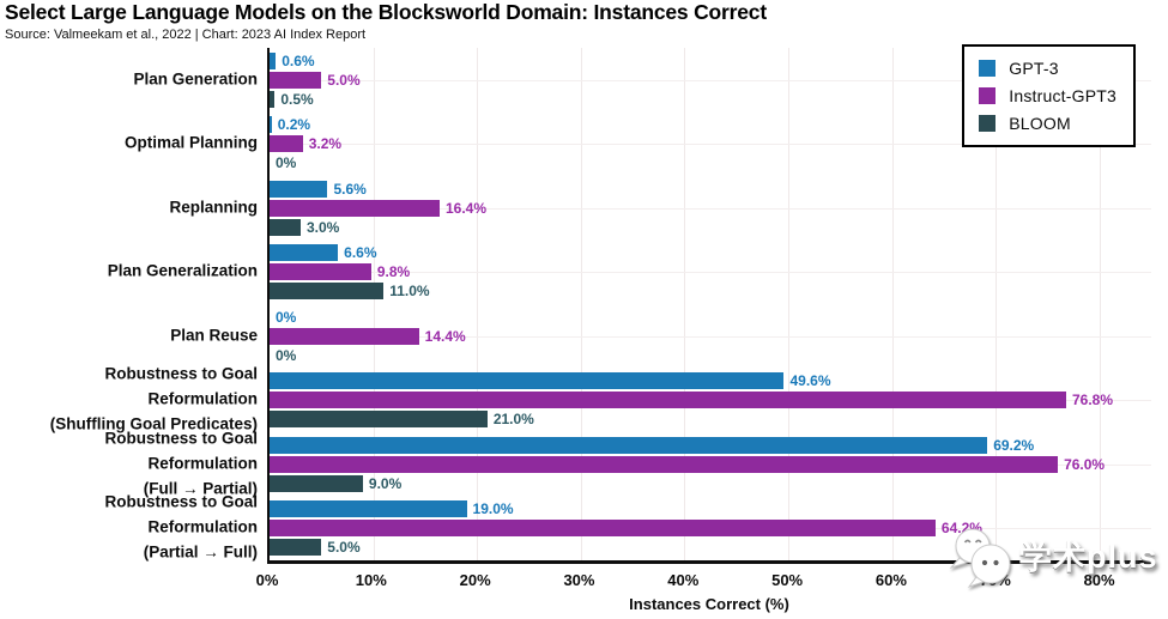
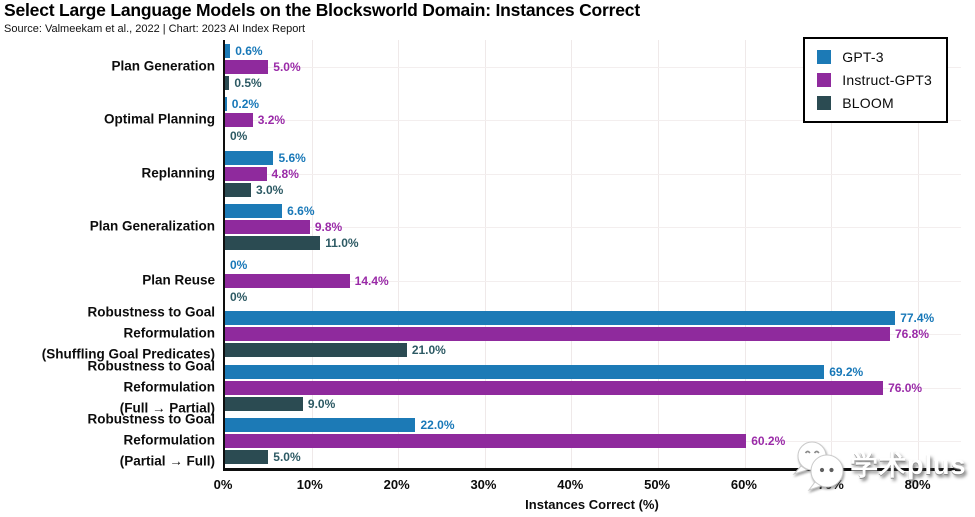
Instruct-GPT3/Replanning: 16.4% -> 4.8%
GPT-3/Robustness to Goal Reformulation (Shuffling Goal Predicates): 49.6% -> 77.4%
GPT-3/Robustness to Goal Reformulation (Partial → Full): 19.0% -> 22.0%
Instruct-GPT3/Robustness to Goal Reformulation (Partial → Full): 64.2% -> 60.2%
